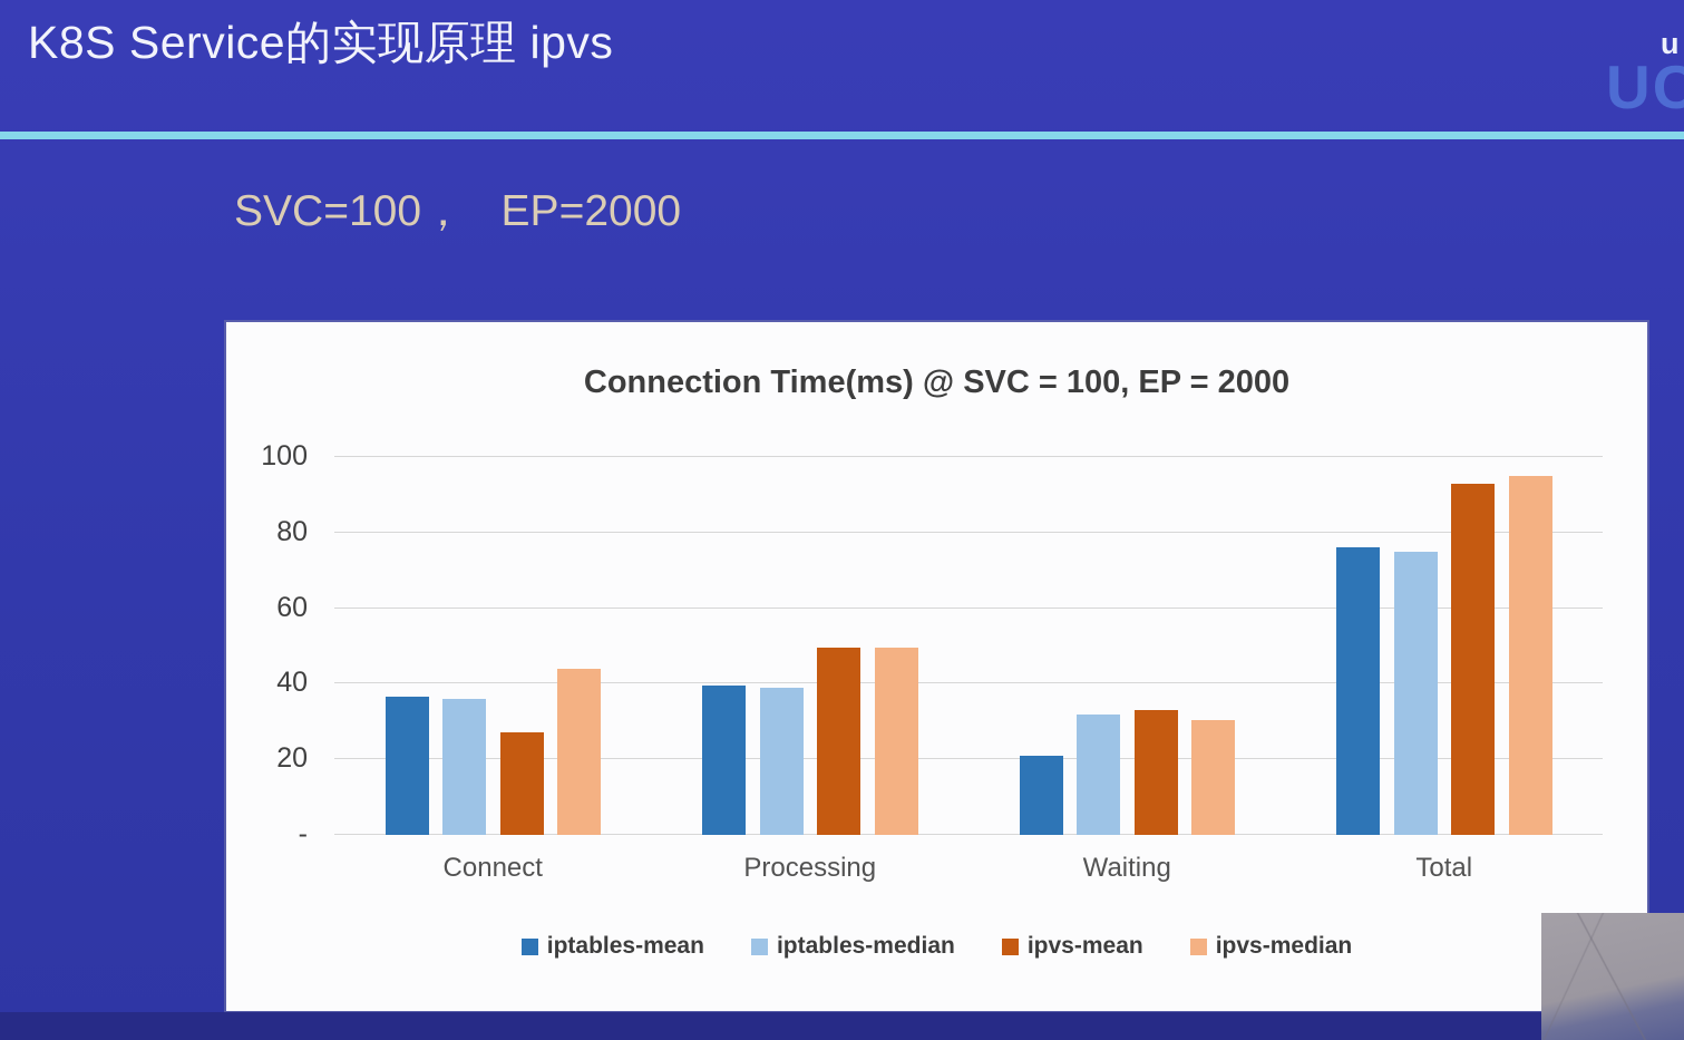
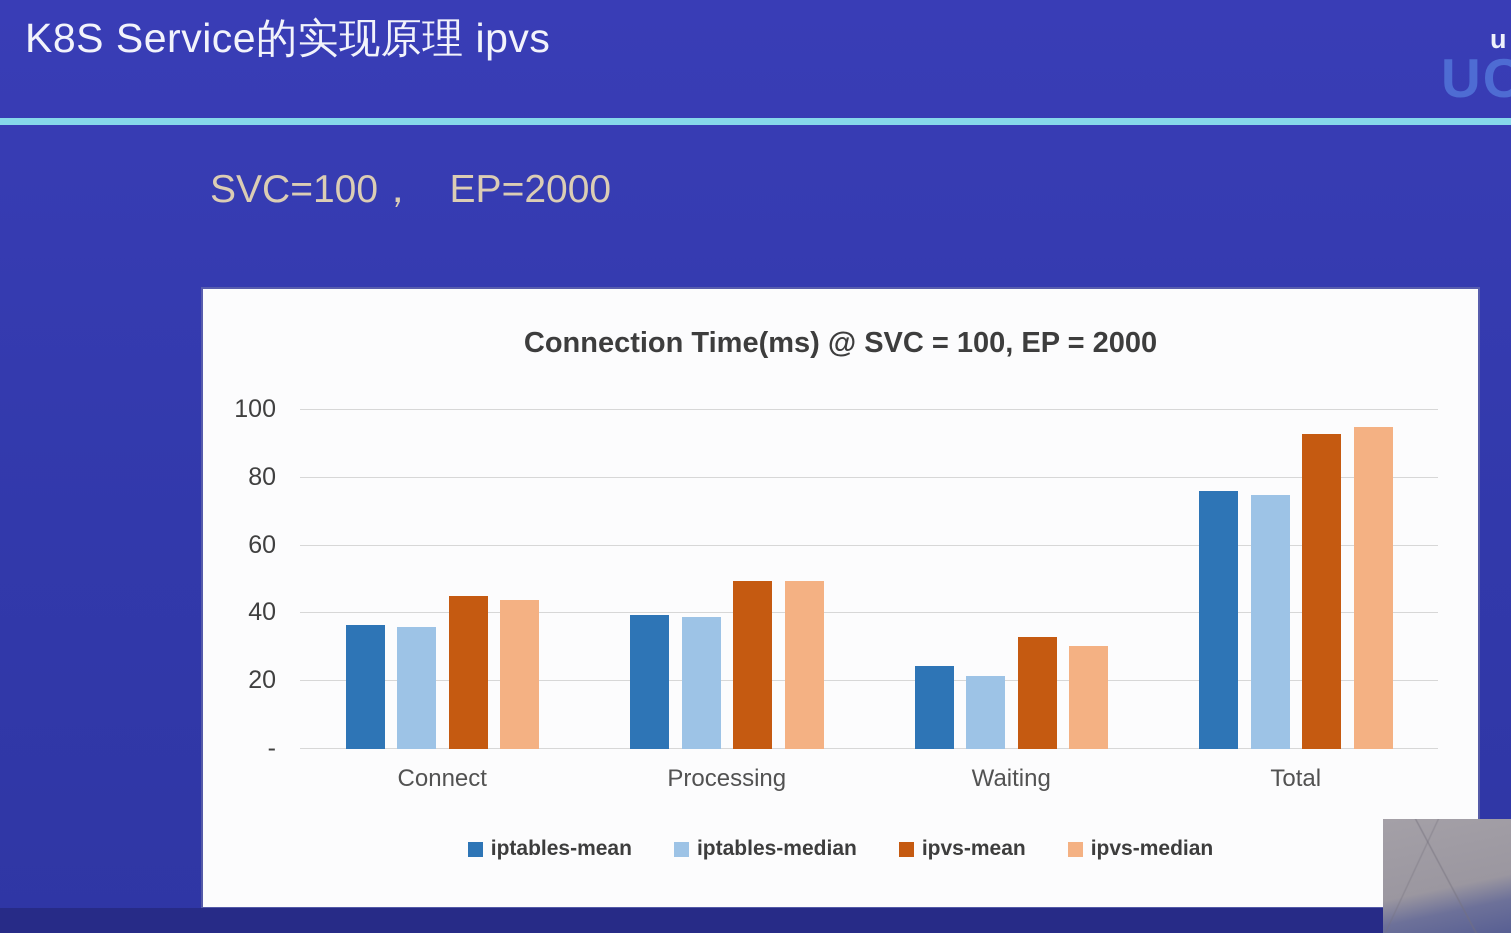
ipvs-mean/Connect: 27 -> 45
iptables-mean/Waiting: 21 -> 24
iptables-median/Waiting: 32 -> 22
